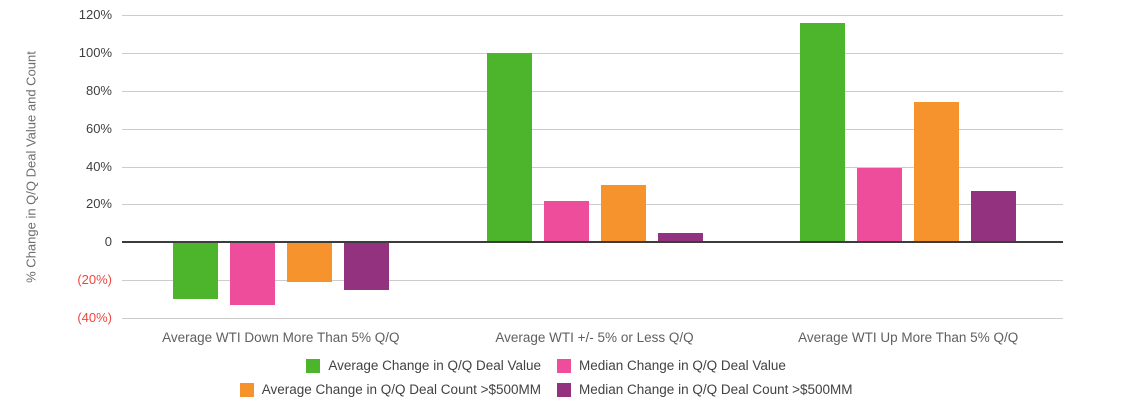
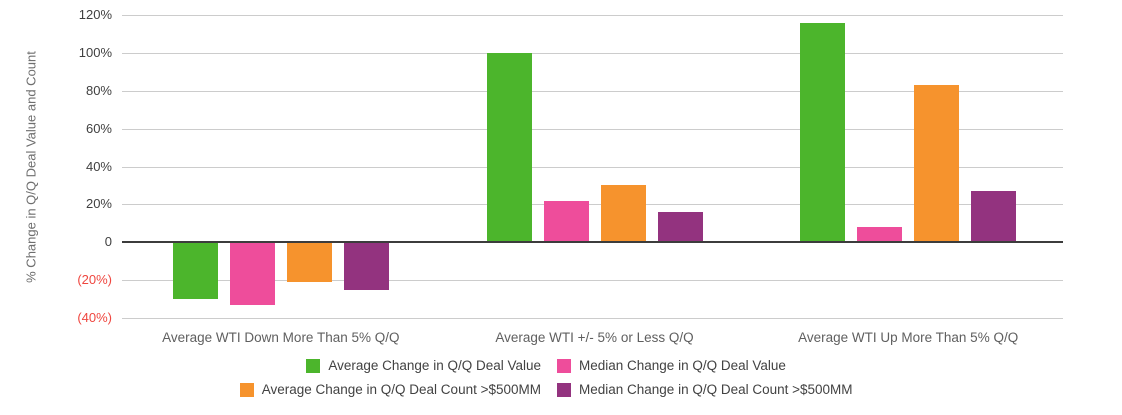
Median Change in Q/Q Deal Count >$500MM/Average WTI +/- 5% or Less Q/Q: 5% -> 16%
Median Change in Q/Q Deal Value/Average WTI Up More Than 5% Q/Q: 39% -> 8%
Average Change in Q/Q Deal Count >$500MM/Average WTI Up More Than 5% Q/Q: 74% -> 83%
